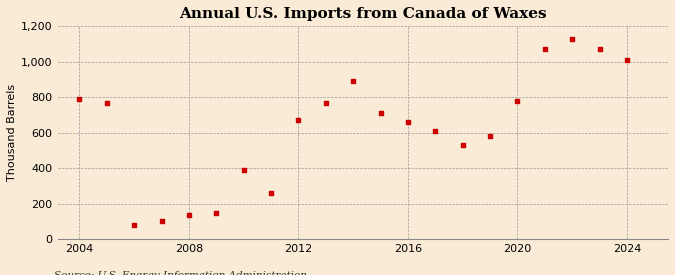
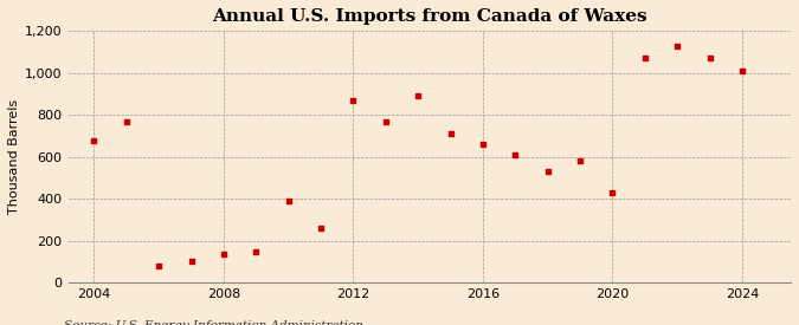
2004: 790 -> 680
2012: 670 -> 870
2020: 780 -> 430
